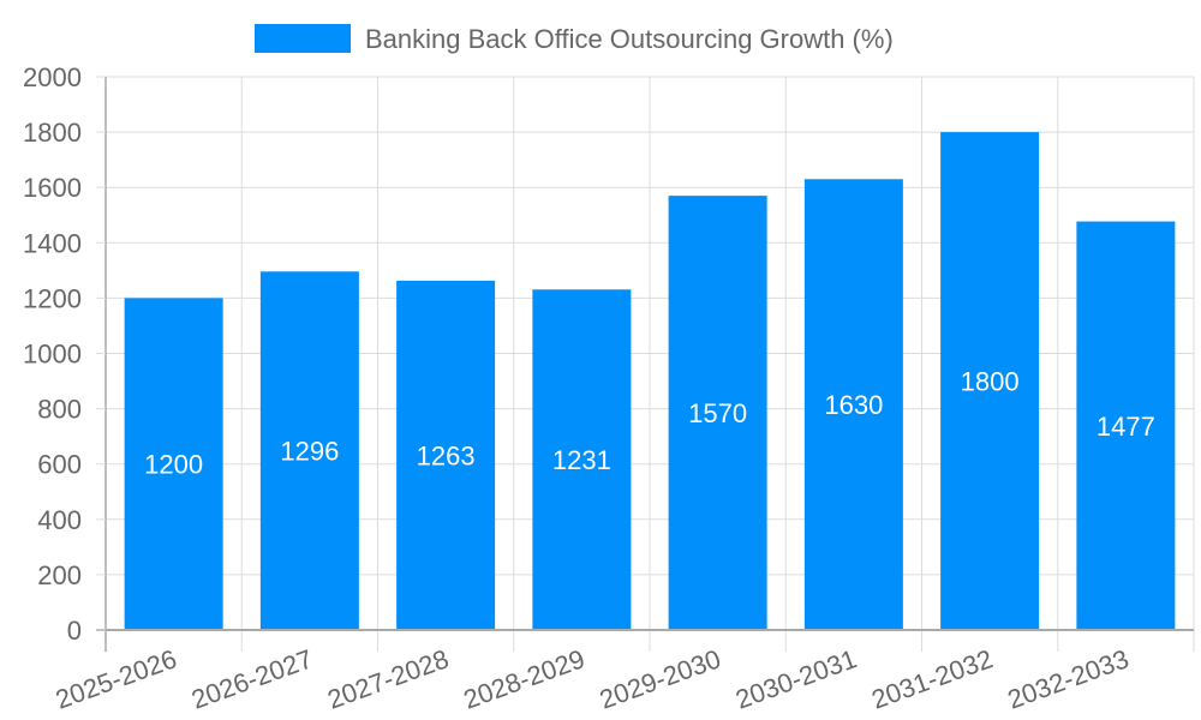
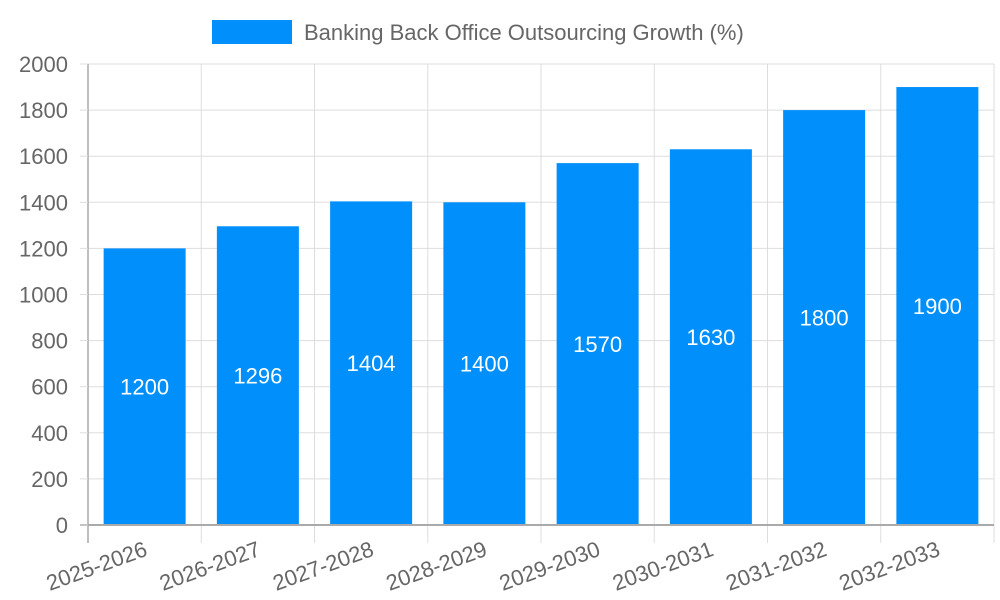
2027-2028: 1263 -> 1404
2028-2029: 1231 -> 1400
2032-2033: 1477 -> 1900
